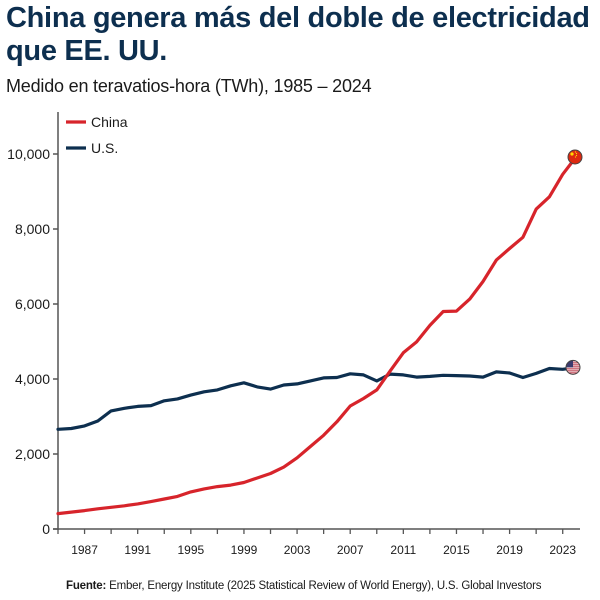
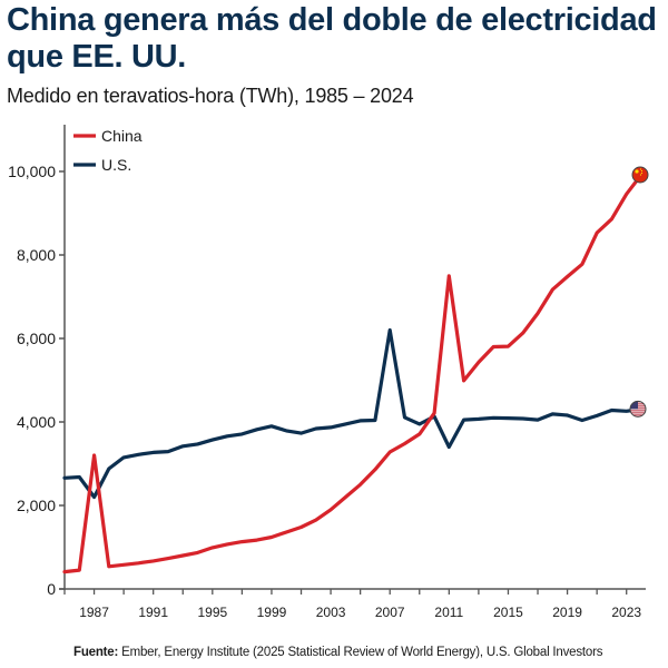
China/1987: 500 -> 3200
U.S./1987: 2800 -> 2200
U.S./2007: 4100 -> 6200
China/2011: 4700 -> 7500
U.S./2011: 4100 -> 3400
